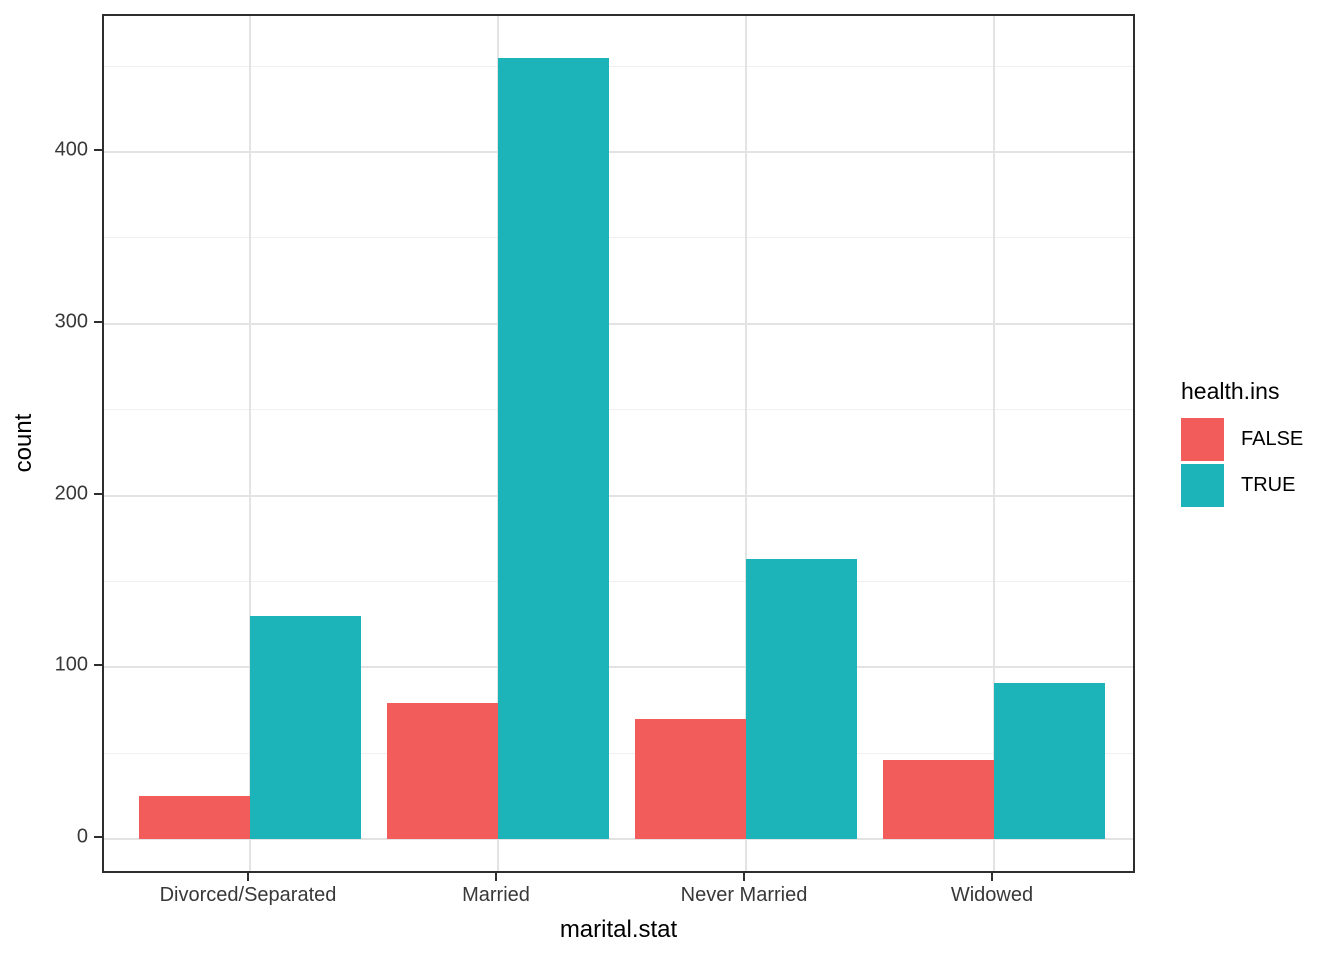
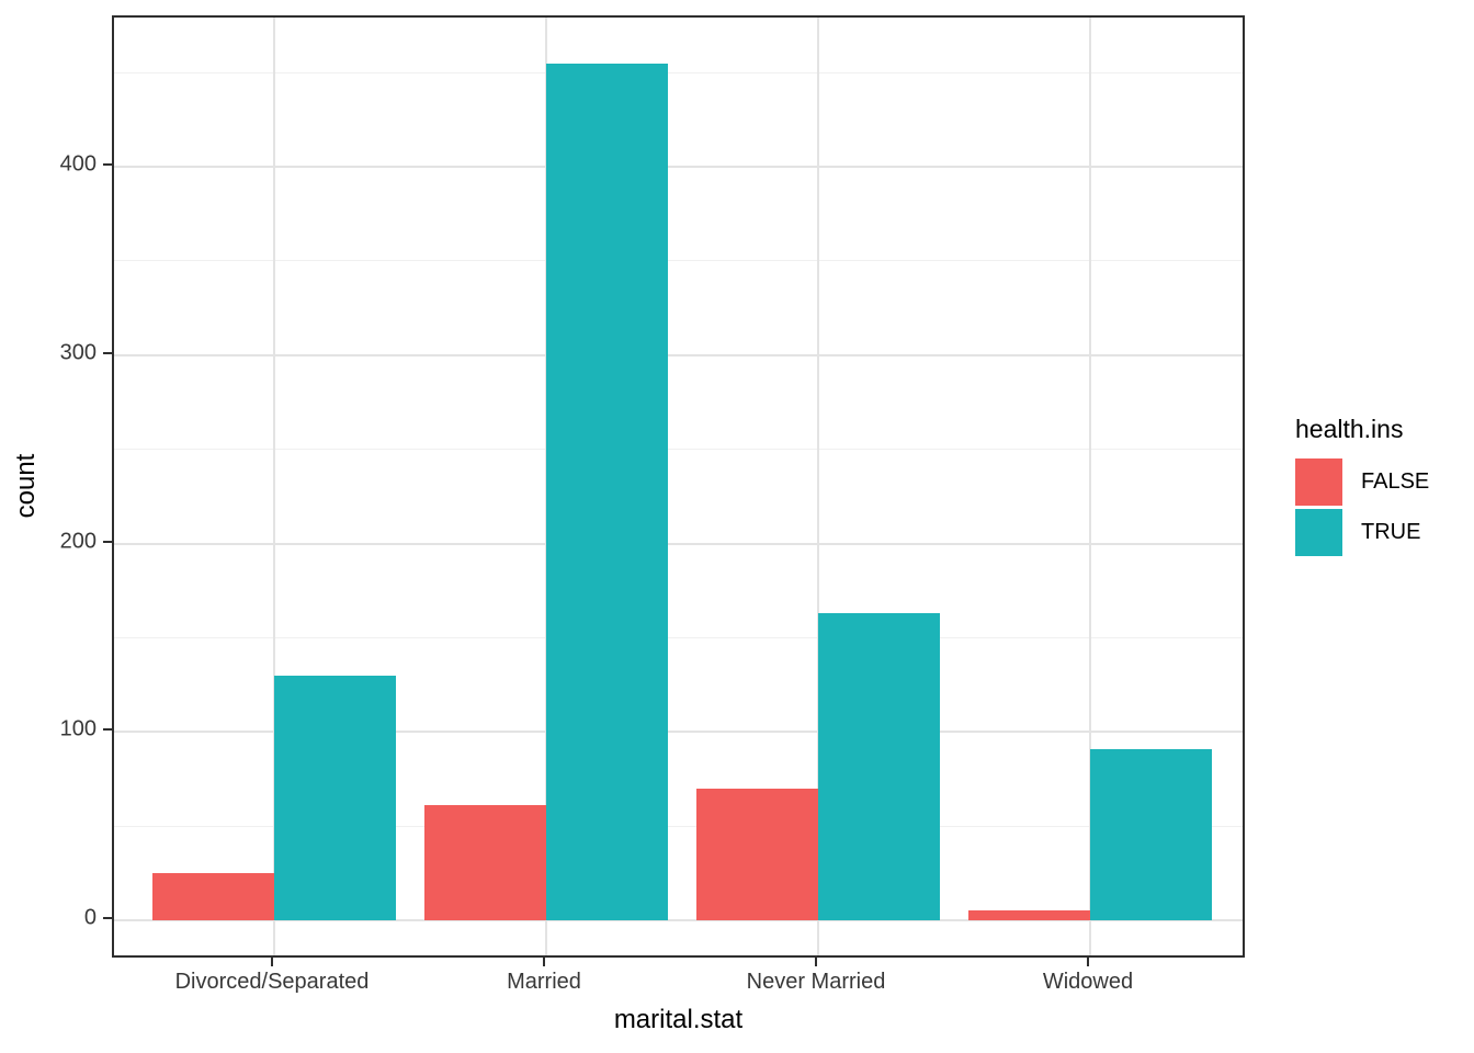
FALSE/Married: 79 -> 61
FALSE/Widowed: 46 -> 5
